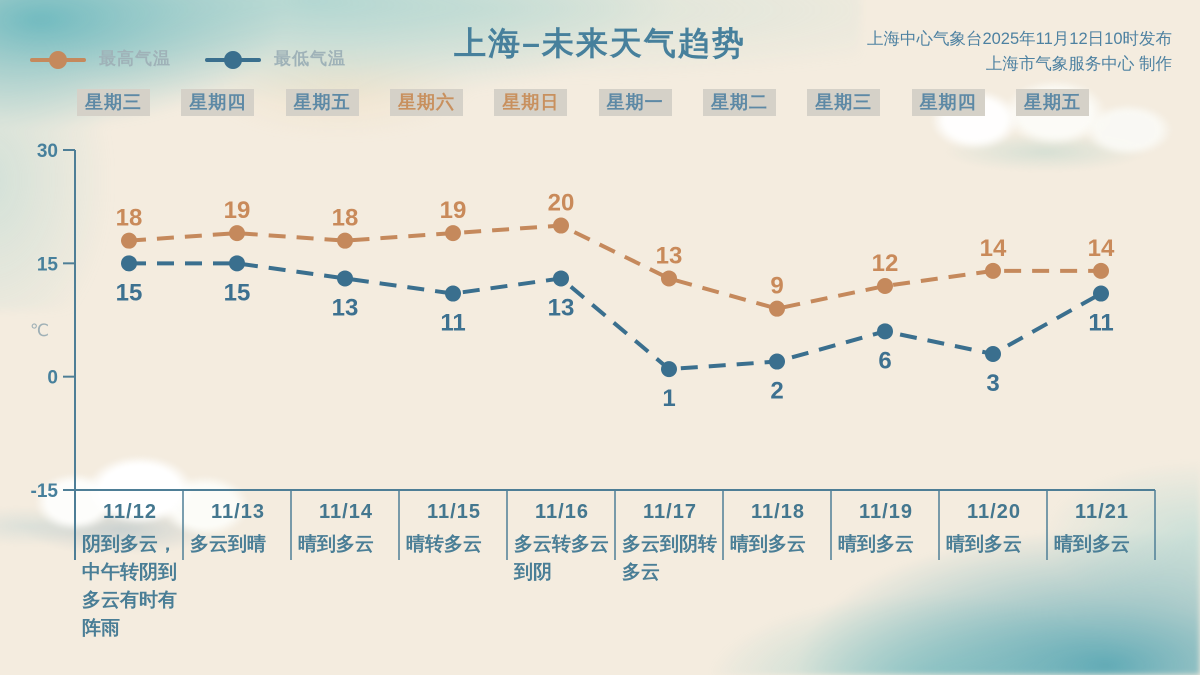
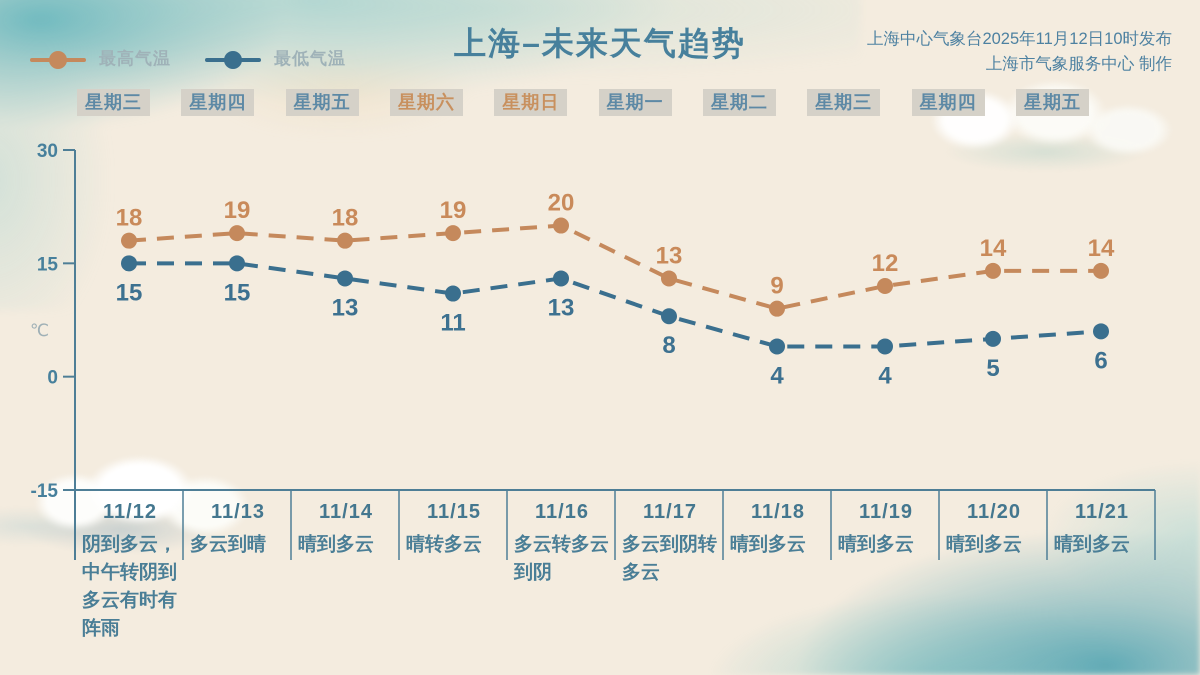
最低气温/11/17: 1 -> 8
最低气温/11/18: 2 -> 4
最低气温/11/19: 6 -> 4
最低气温/11/20: 3 -> 5
最低气温/11/21: 11 -> 6
